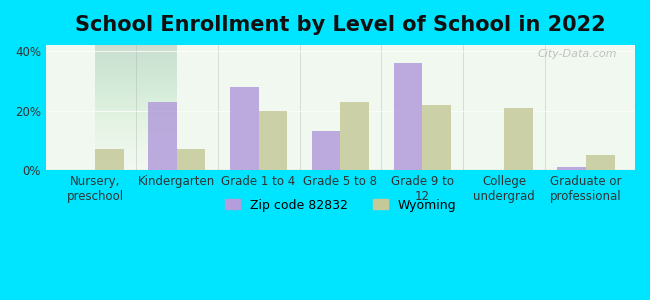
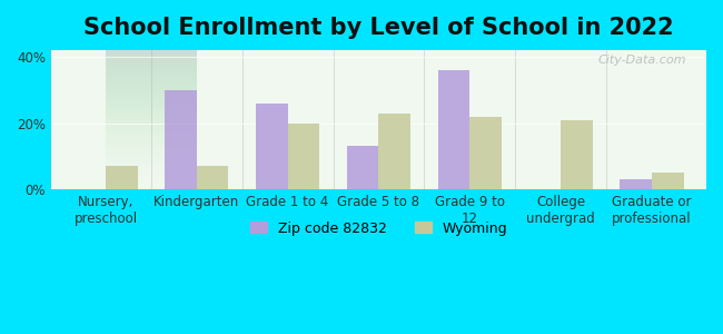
Zip code 82832/Kindergarten: 23% -> 30%
Zip code 82832/Grade 1 to 4: 28% -> 26%
Zip code 82832/Graduate or professional: 1% -> 3%
